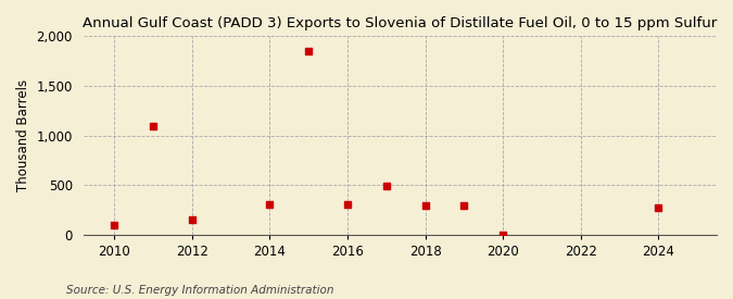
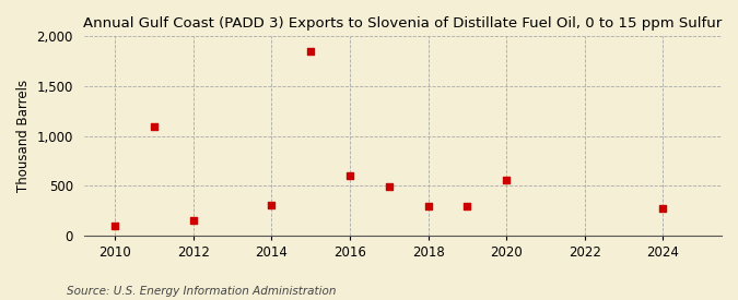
2016: 300 -> 600
2020: 0 -> 560
